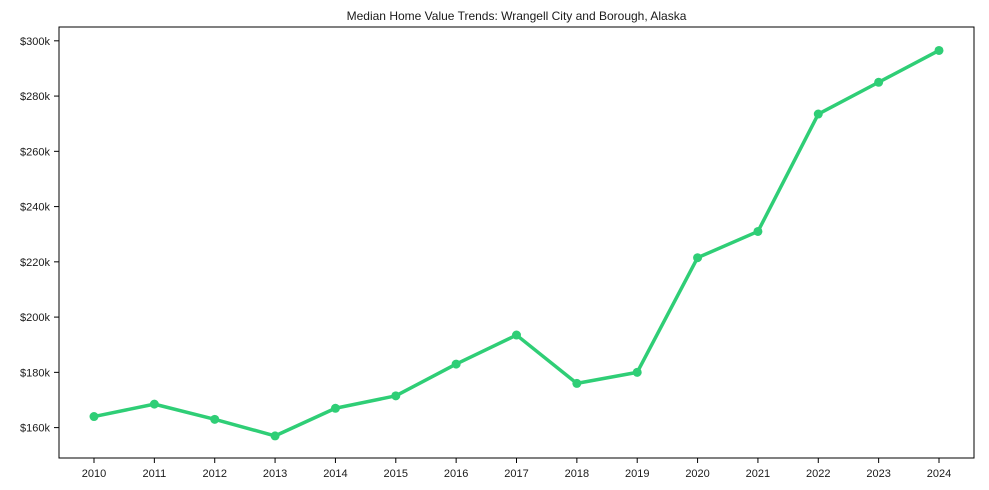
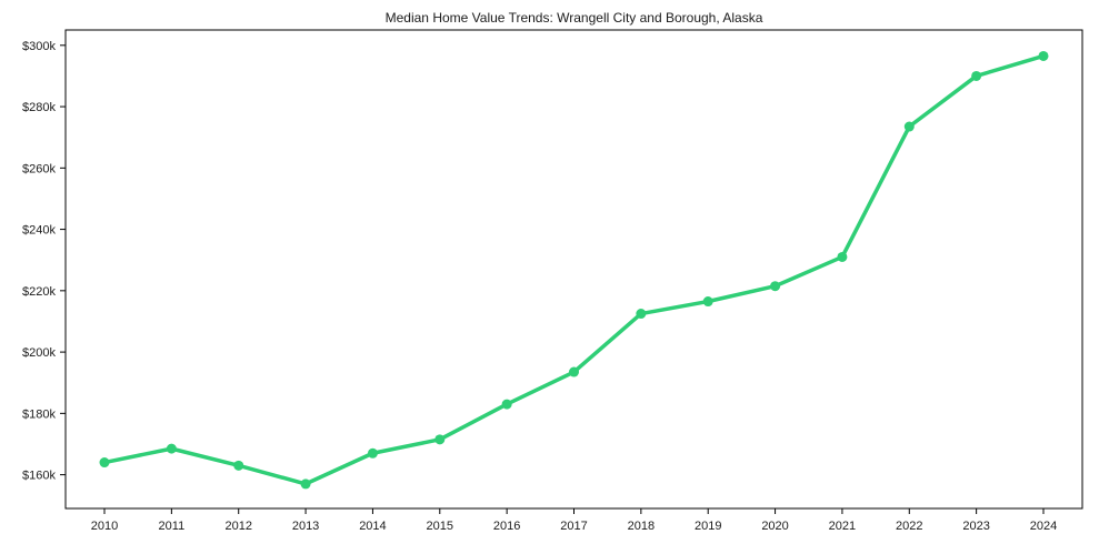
2018: $176k -> $212k
2019: $180k -> $216k
2023: $285k -> $290k
